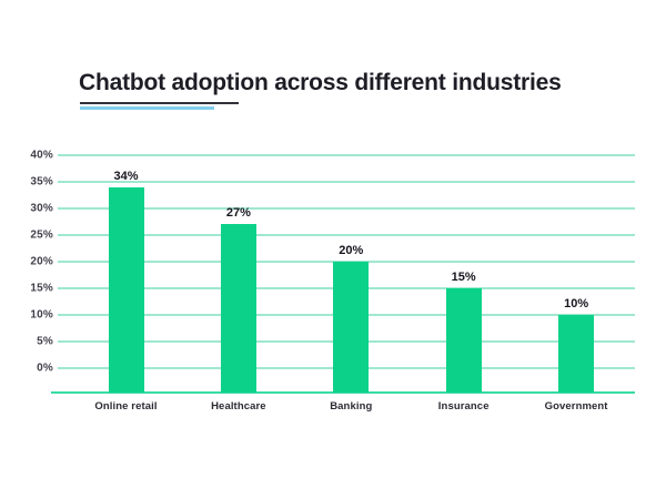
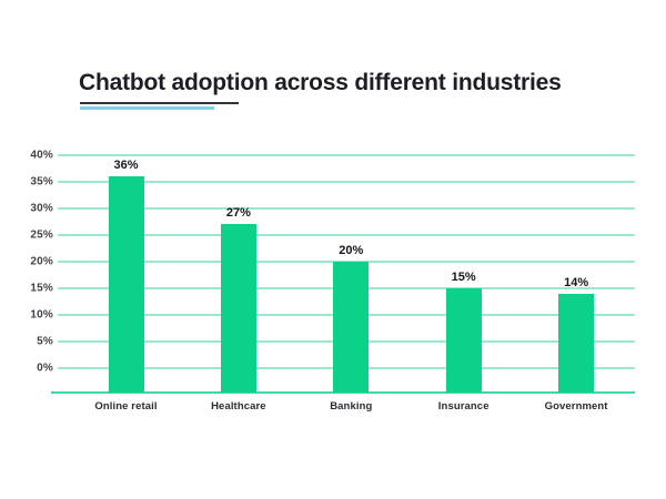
Online retail: 34% -> 36%
Government: 10% -> 14%
